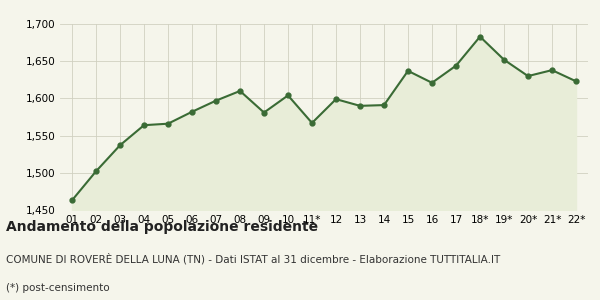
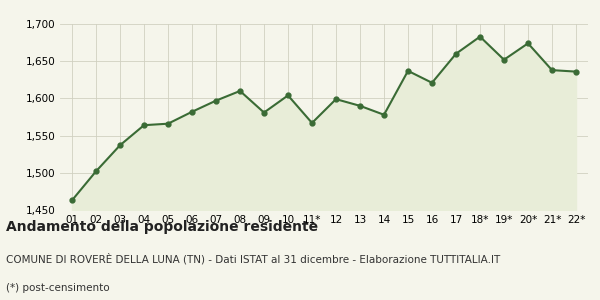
14: 1,591 -> 1,578
17: 1,644 -> 1,660
20*: 1,630 -> 1,674
22*: 1,623 -> 1,636
